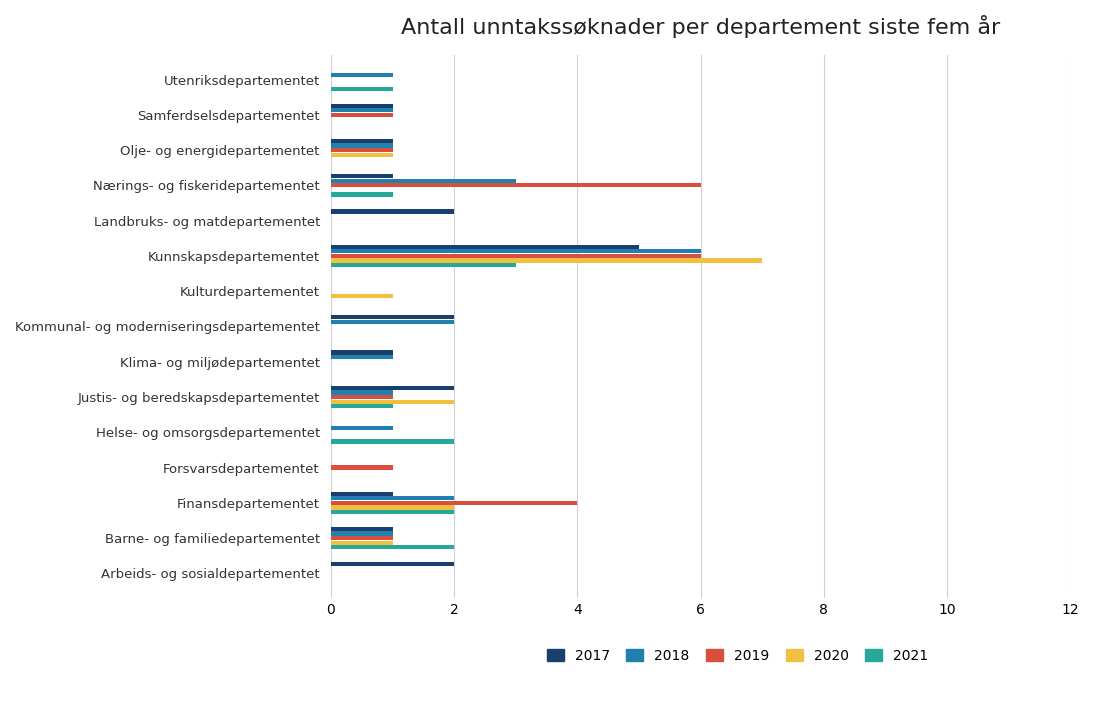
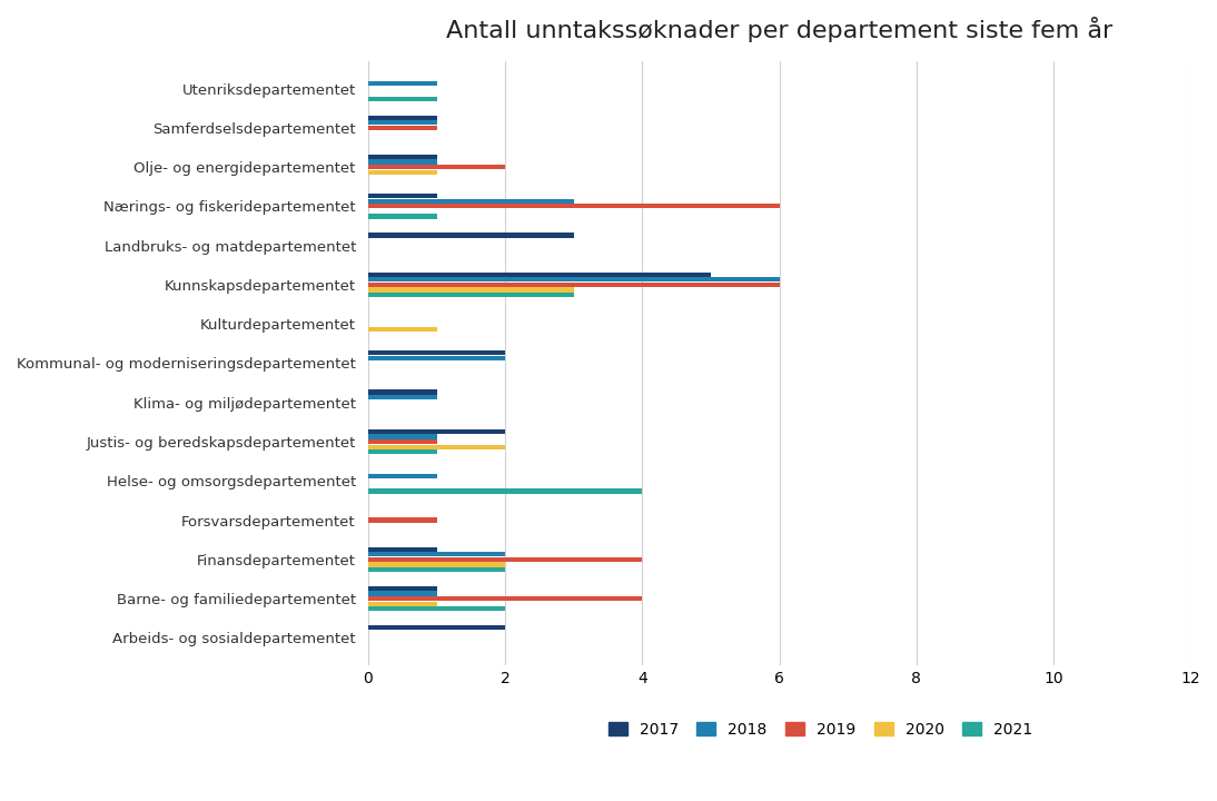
2019/Olje- og energidepartementet: 1 -> 2
2017/Landbruks- og matdepartementet: 2 -> 3
2020/Kunnskapsdepartementet: 7 -> 3
2021/Helse- og omsorgsdepartementet: 2 -> 4
2019/Barne- og familiedepartementet: 1 -> 4
